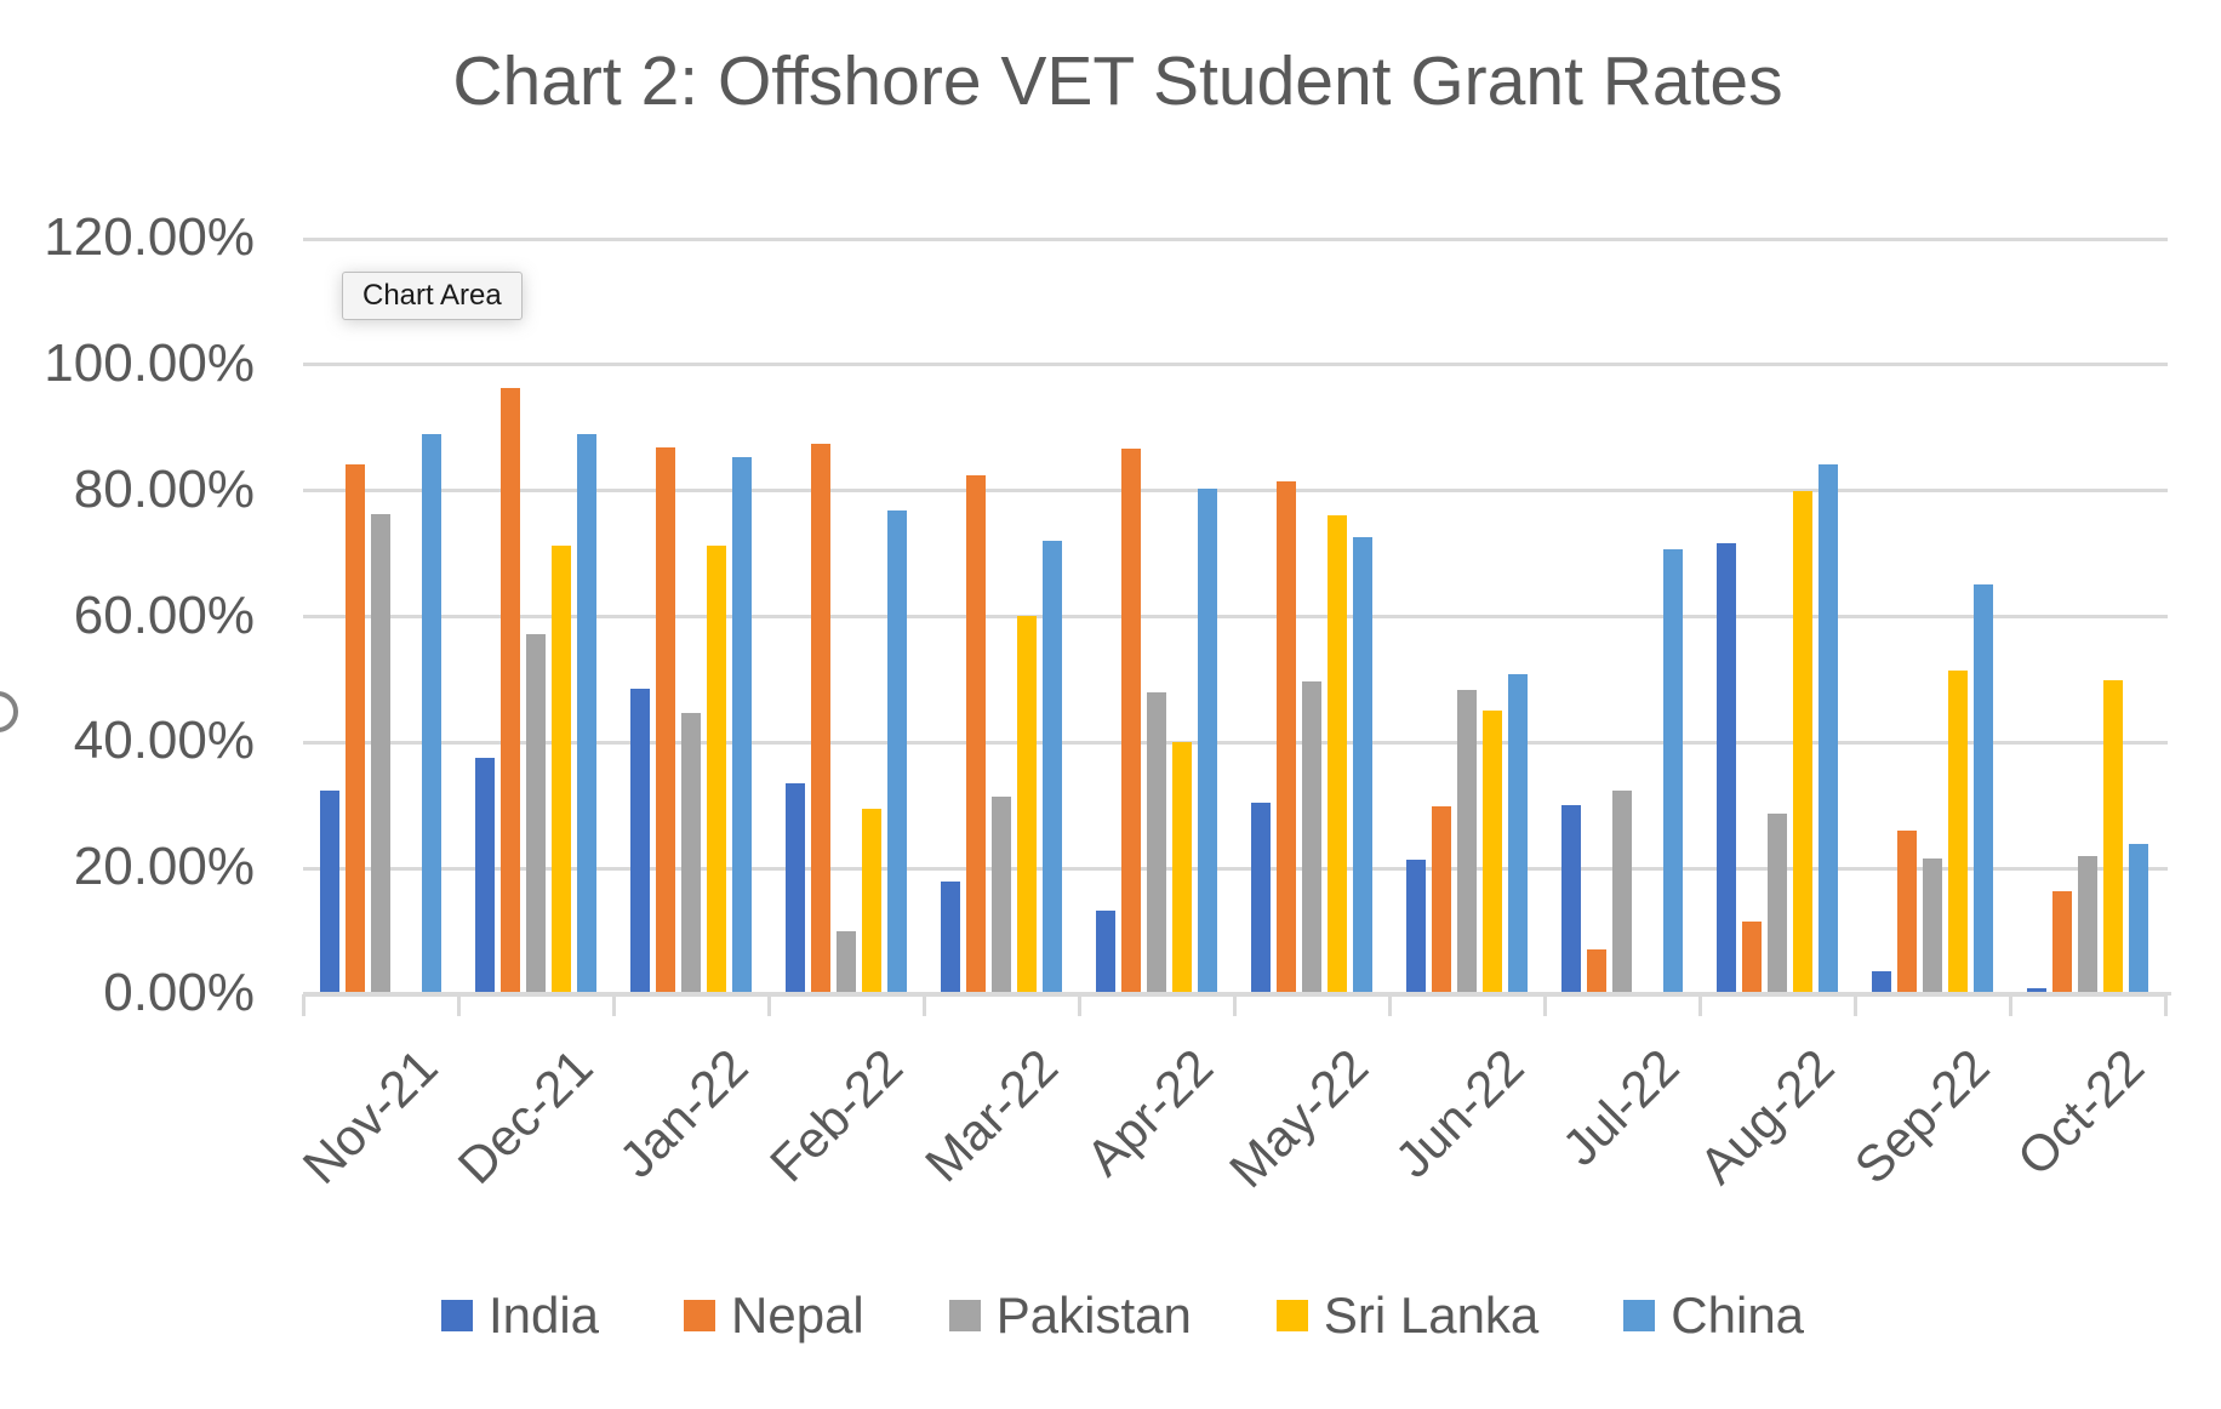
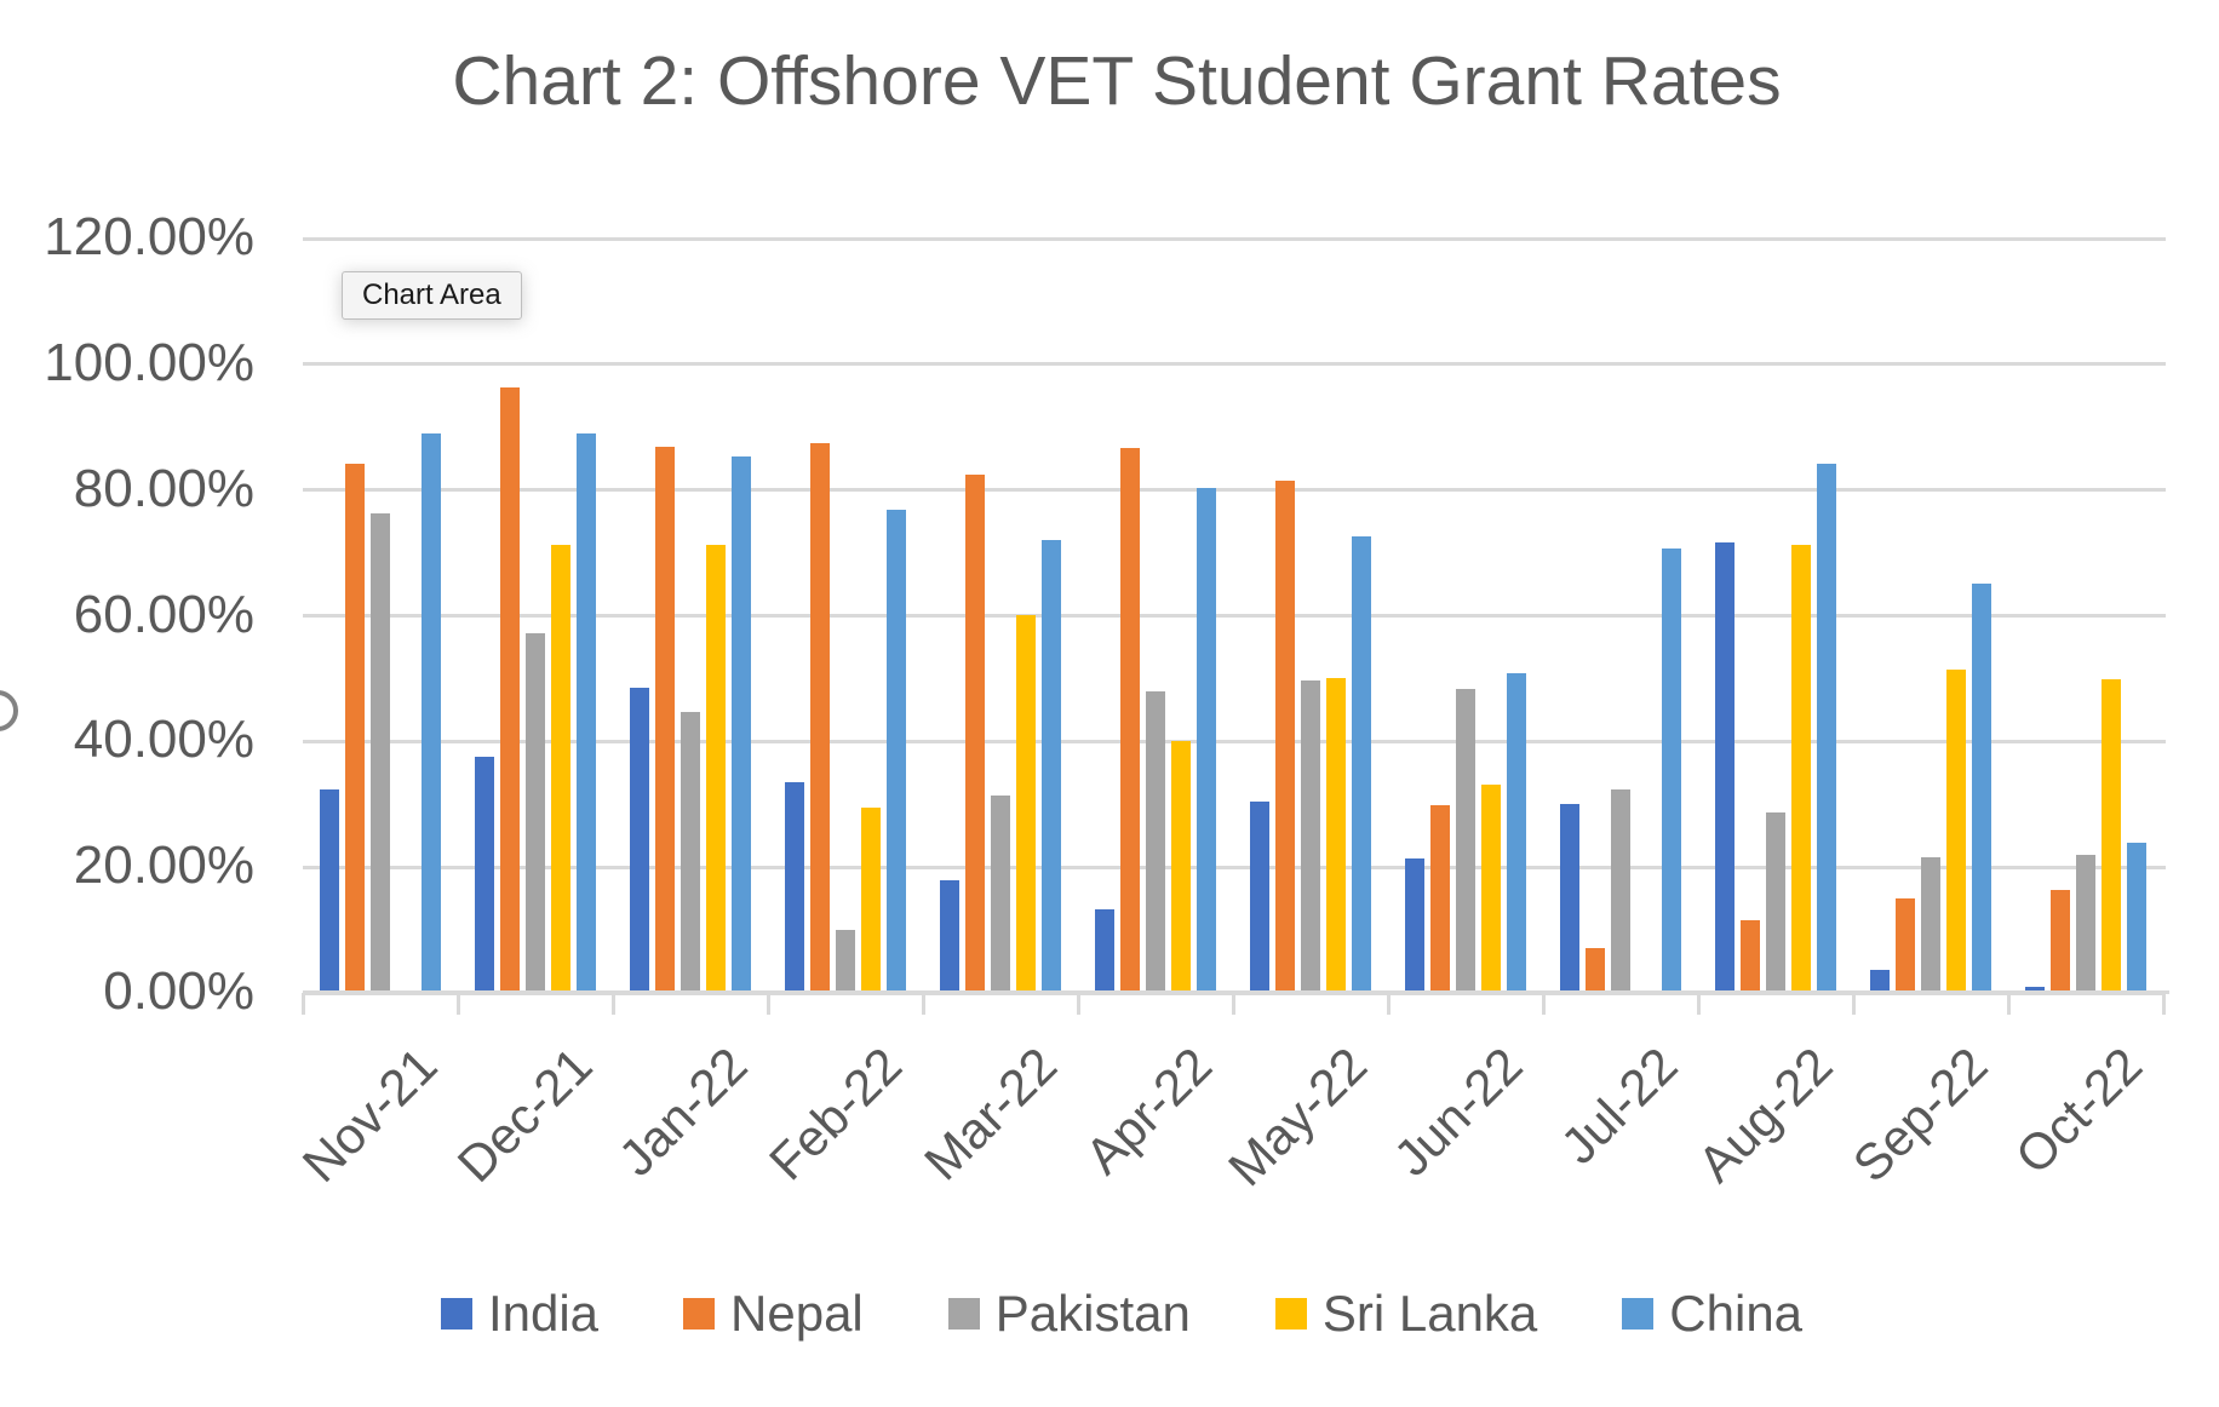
Sri Lanka/May-22: 76% -> 50%
Sri Lanka/Jun-22: 45% -> 33%
Sri Lanka/Aug-22: 80% -> 71%
Nepal/Sep-22: 26% -> 15%
